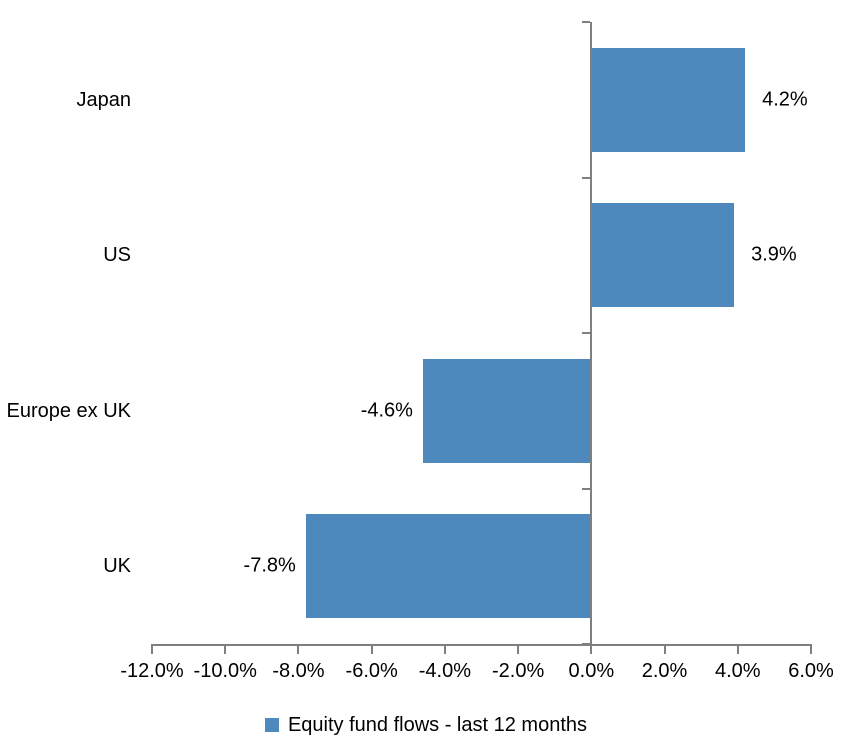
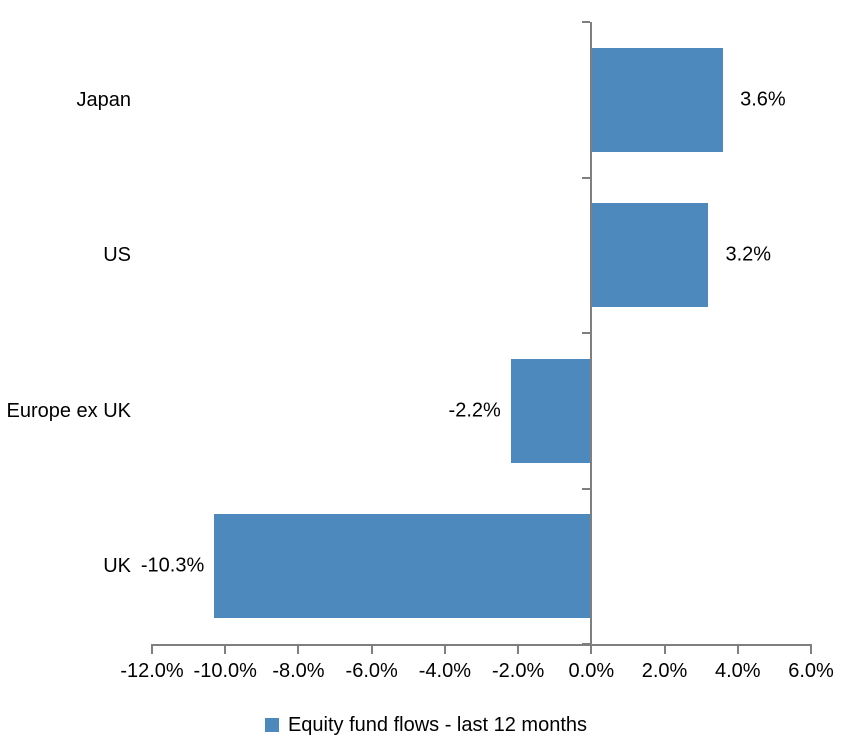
Japan: 4.2% -> 3.6%
US: 3.9% -> 3.2%
Europe ex UK: -4.6% -> -2.2%
UK: -7.8% -> -10.3%
